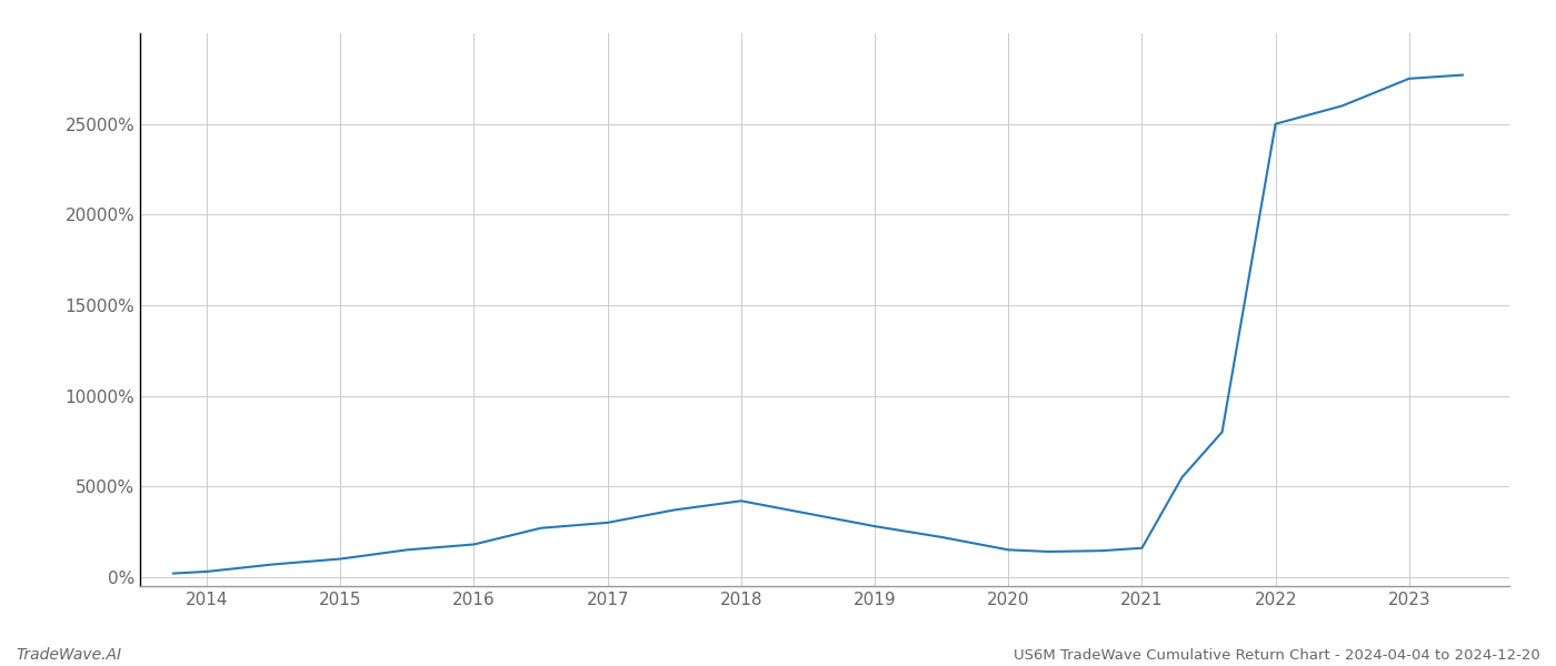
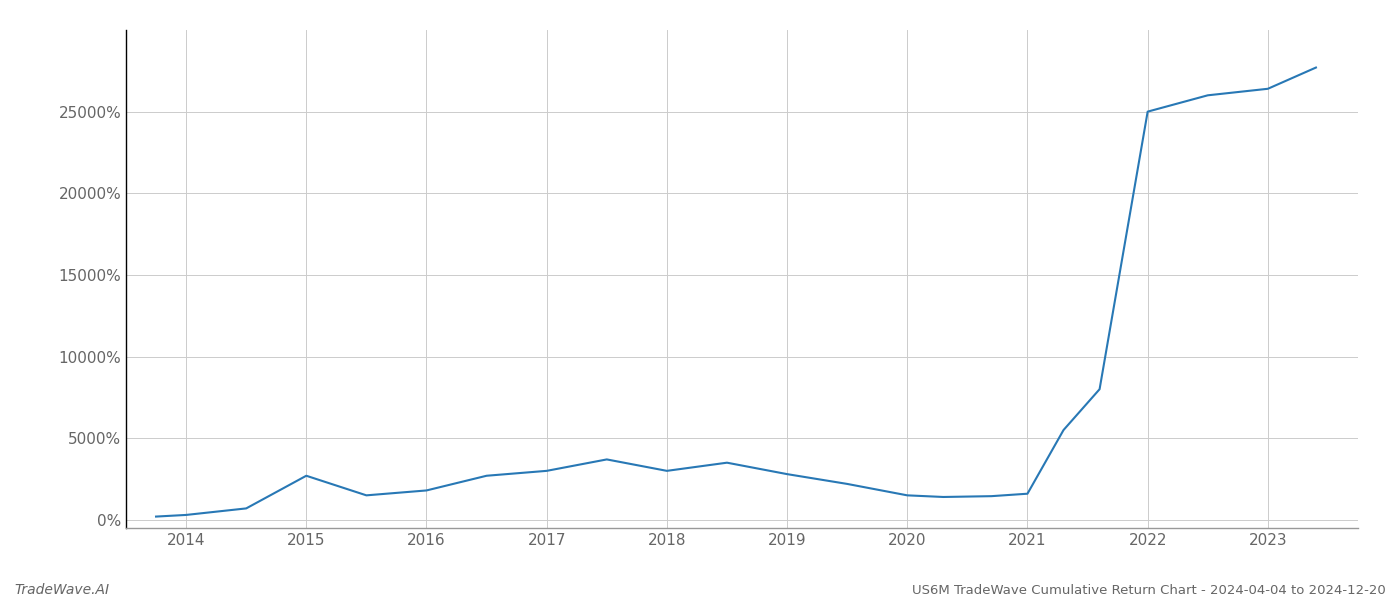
2015: 1000% -> 2700%
2018: 4200% -> 3000%
2023: 27500% -> 26400%
